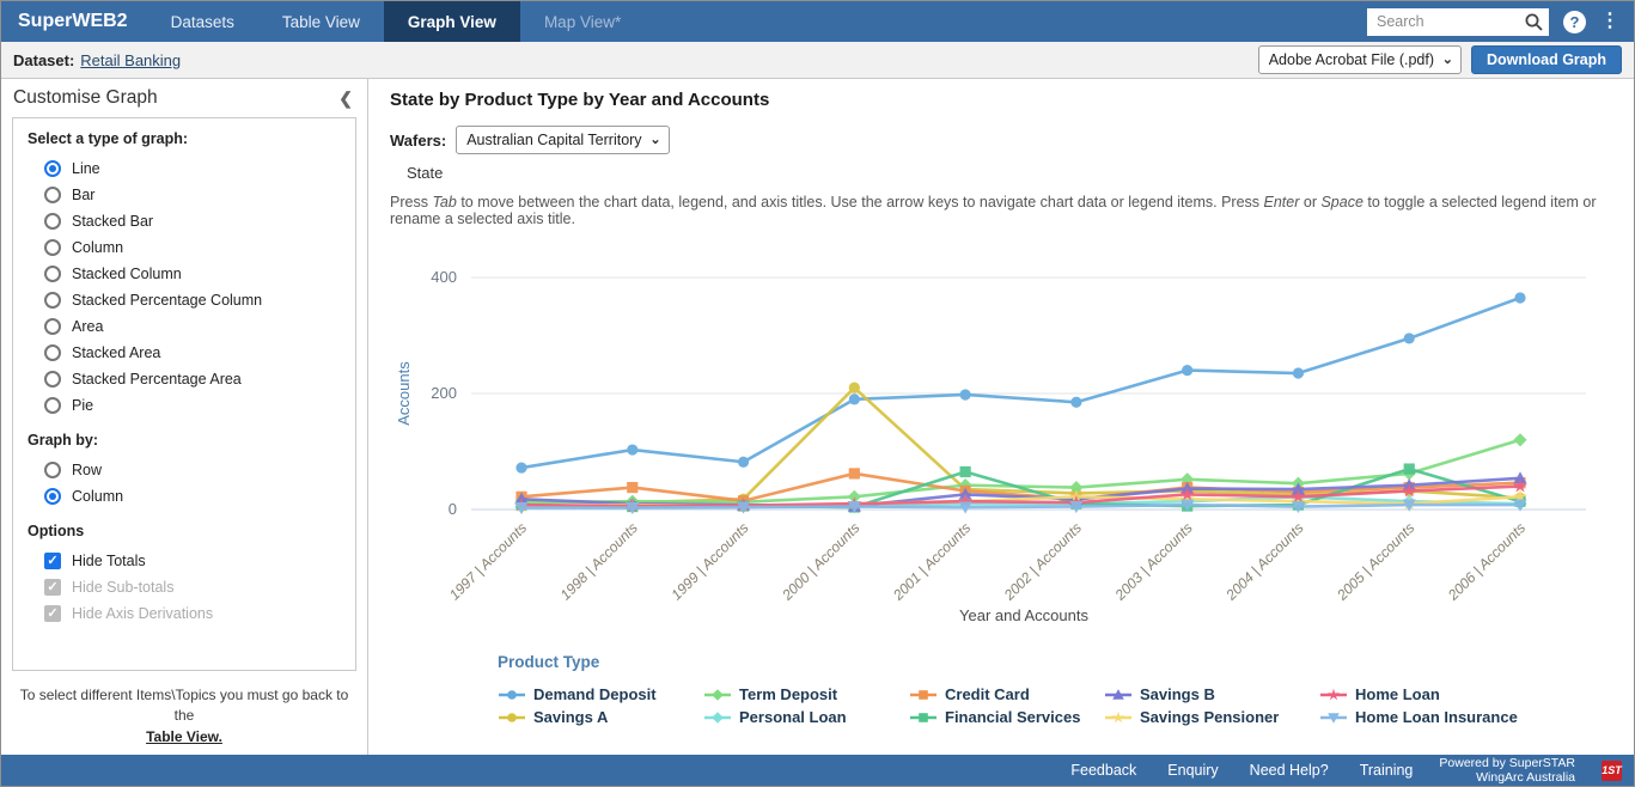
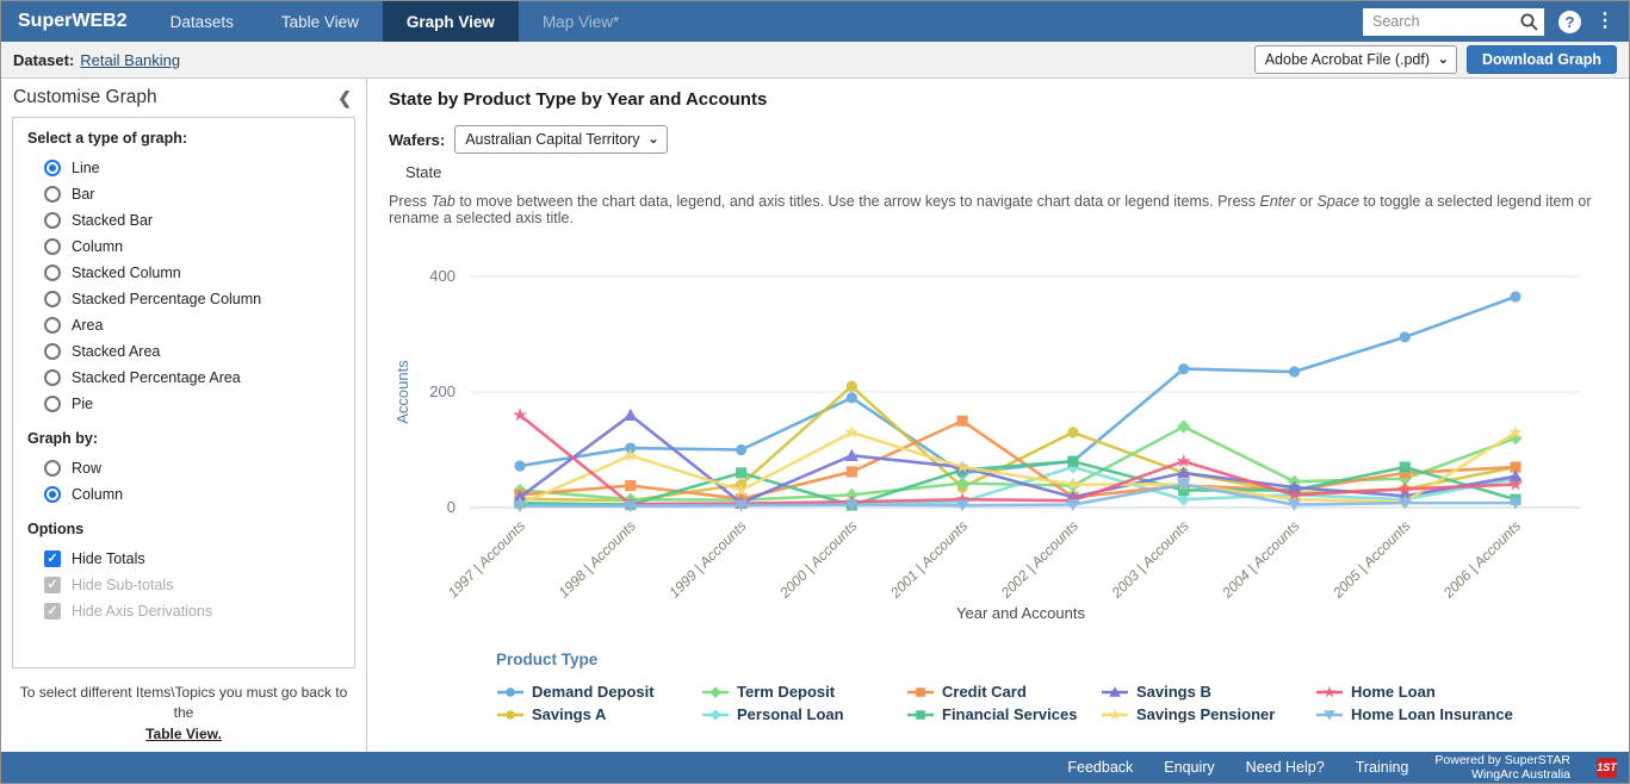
Term Deposit/1997 | Accounts: 10 -> 30
Home Loan/1997 | Accounts: 10 -> 160
Savings B/1998 | Accounts: 10 -> 160
Savings Pensioner/1998 | Accounts: 10 -> 90
Demand Deposit/1999 | Accounts: 80 -> 100
Savings A/1999 | Accounts: 20 -> 40
Financial Services/1999 | Accounts: 10 -> 60
Savings Pensioner/1999 | Accounts: 10 -> 30
Savings B/2000 | Accounts: 10 -> 90
Savings Pensioner/2000 | Accounts: 10 -> 130
Demand Deposit/2001 | Accounts: 200 -> 60
Credit Card/2001 | Accounts: 30 -> 150
Savings B/2001 | Accounts: 30 -> 70
Savings Pensioner/2001 | Accounts: 10 -> 70
Demand Deposit/2002 | Accounts: 180 -> 80
Savings A/2002 | Accounts: 30 -> 130
Personal Loan/2002 | Accounts: 10 -> 70
Financial Services/2002 | Accounts: 10 -> 80
Savings Pensioner/2002 | Accounts: 20 -> 40
Savings A/2003 | Accounts: 30 -> 60
Term Deposit/2003 | Accounts: 50 -> 140
Financial Services/2003 | Accounts: 10 -> 30
Savings B/2003 | Accounts: 40 -> 60
Savings Pensioner/2003 | Accounts: 20 -> 40
Home Loan/2003 | Accounts: 30 -> 80
Home Loan Insurance/2003 | Accounts: 10 -> 40
Financial Services/2004 | Accounts: 10 -> 30
Term Deposit/2005 | Accounts: 60 -> 50
Credit Card/2005 | Accounts: 40 -> 60
Savings B/2005 | Accounts: 40 -> 20
Savings A/2006 | Accounts: 20 -> 70
Personal Loan/2006 | Accounts: 10 -> 50
Credit Card/2006 | Accounts: 50 -> 70
Savings Pensioner/2006 | Accounts: 20 -> 130
